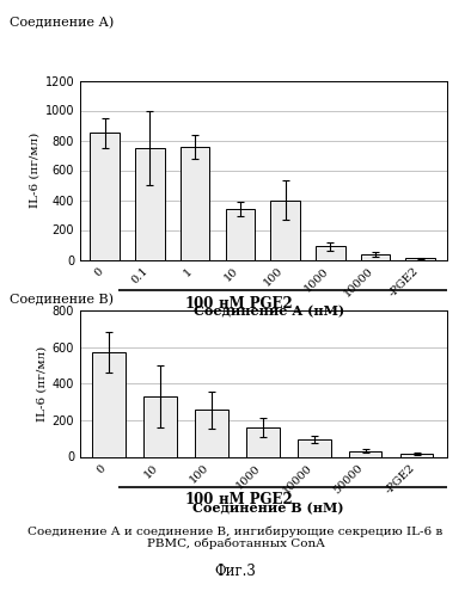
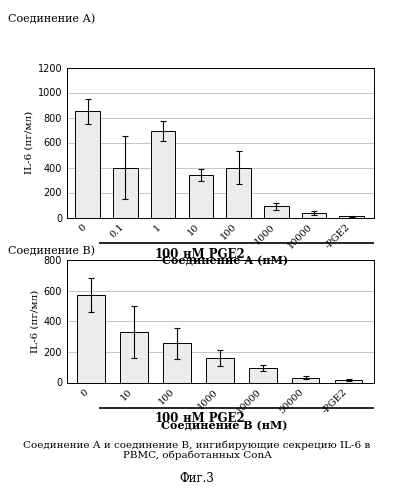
0.1: 750 -> 400
1: 760 -> 690
